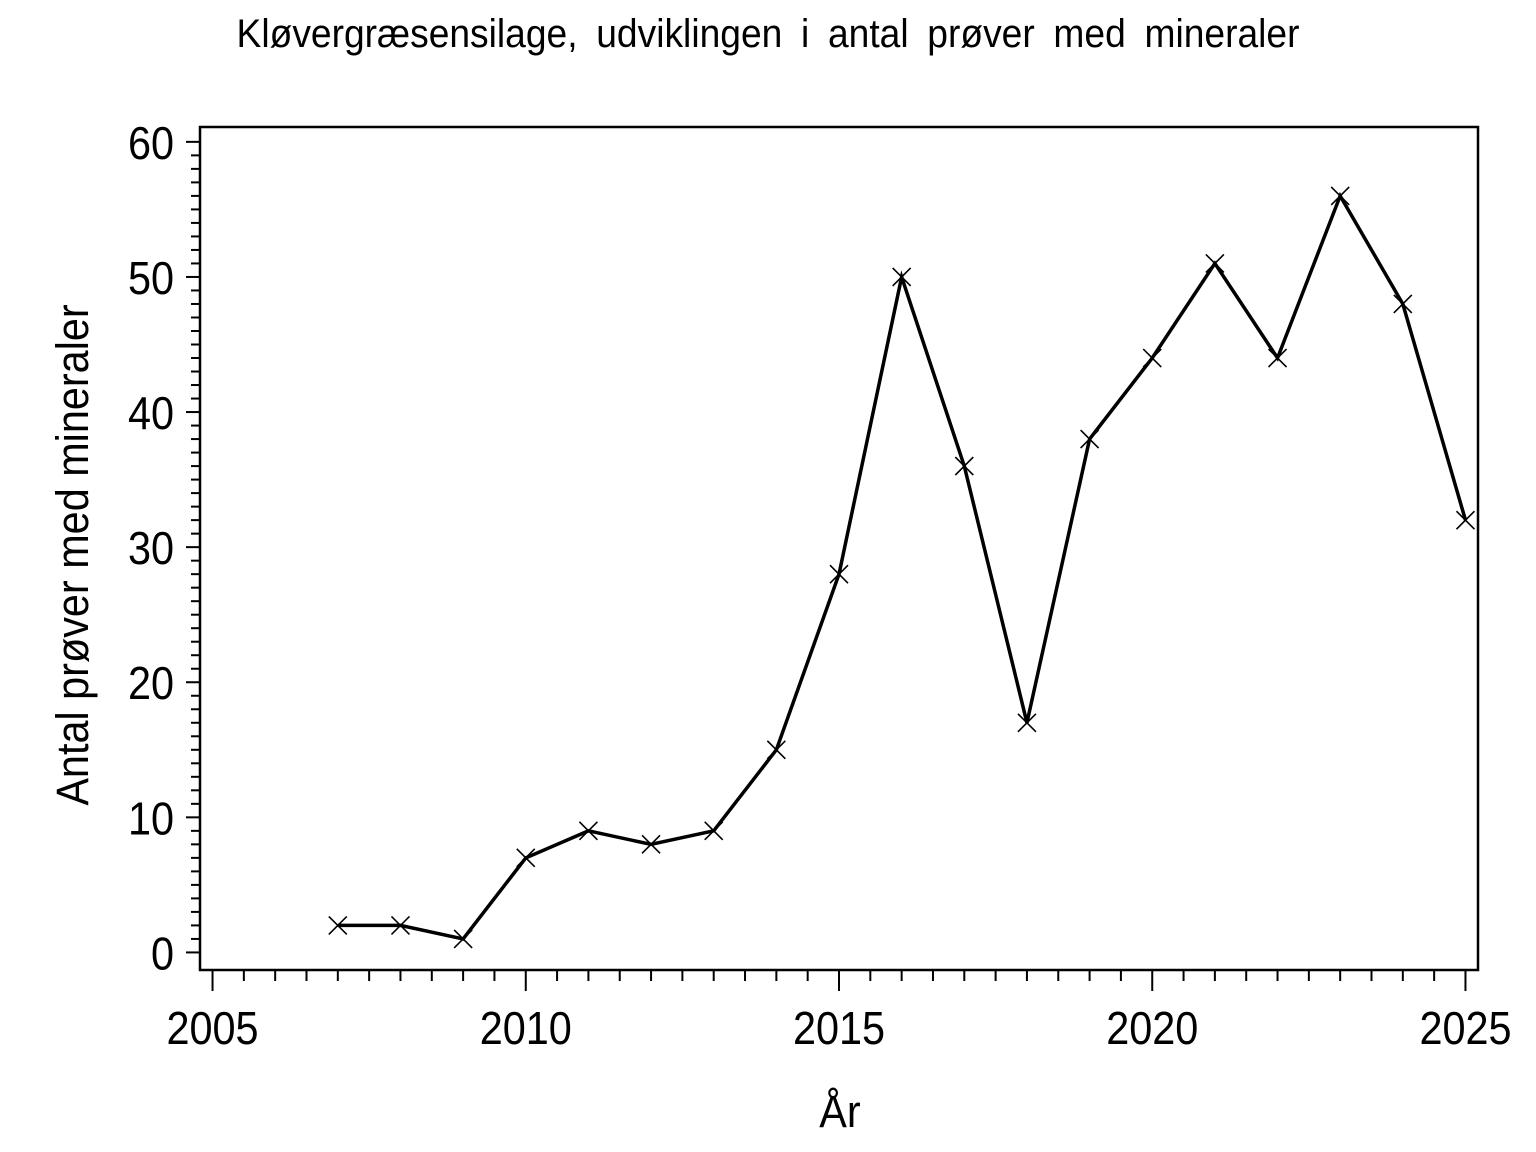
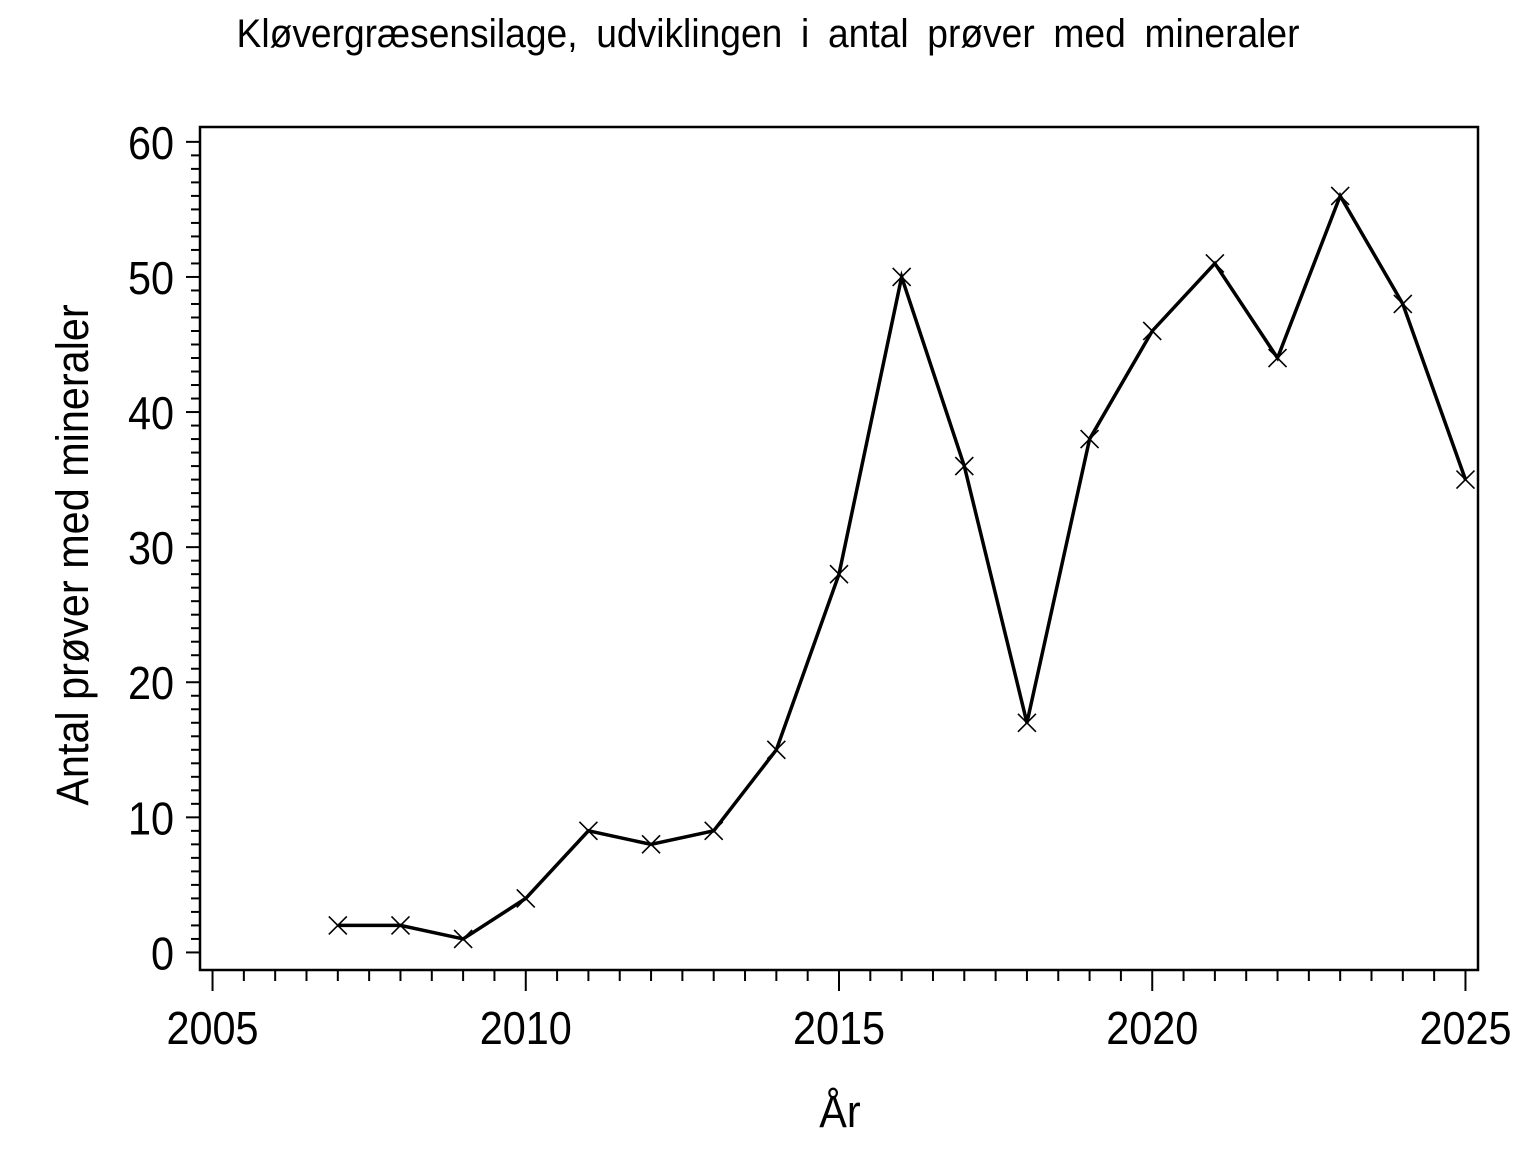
2010: 7 -> 4
2020: 44 -> 46
2025: 32 -> 35
